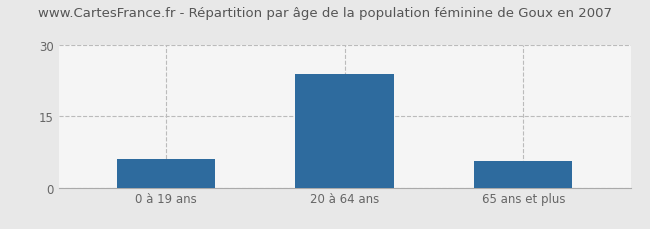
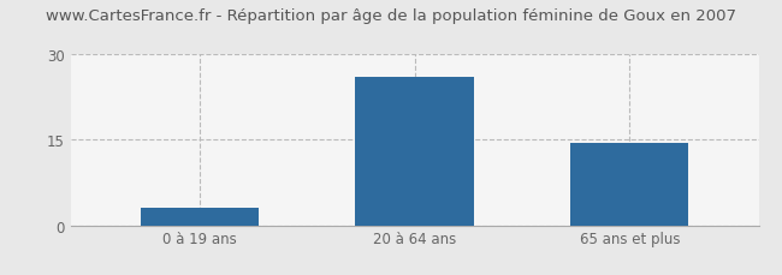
0 à 19 ans: 6.0 -> 3.0
20 à 64 ans: 24.0 -> 26.0
65 ans et plus: 5.5 -> 14.5
